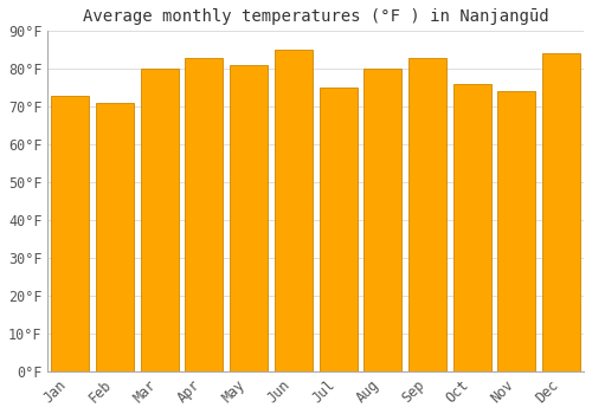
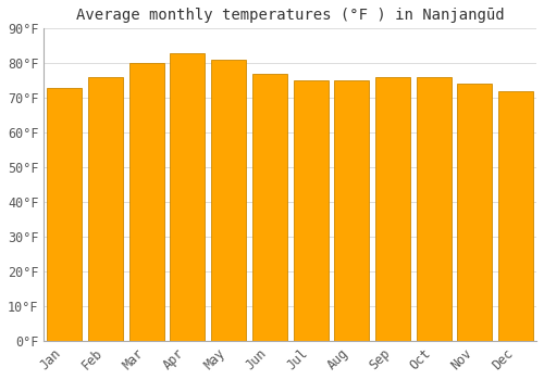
Feb: 71°F -> 76°F
Jun: 85°F -> 77°F
Aug: 80°F -> 75°F
Sep: 83°F -> 76°F
Dec: 84°F -> 72°F
